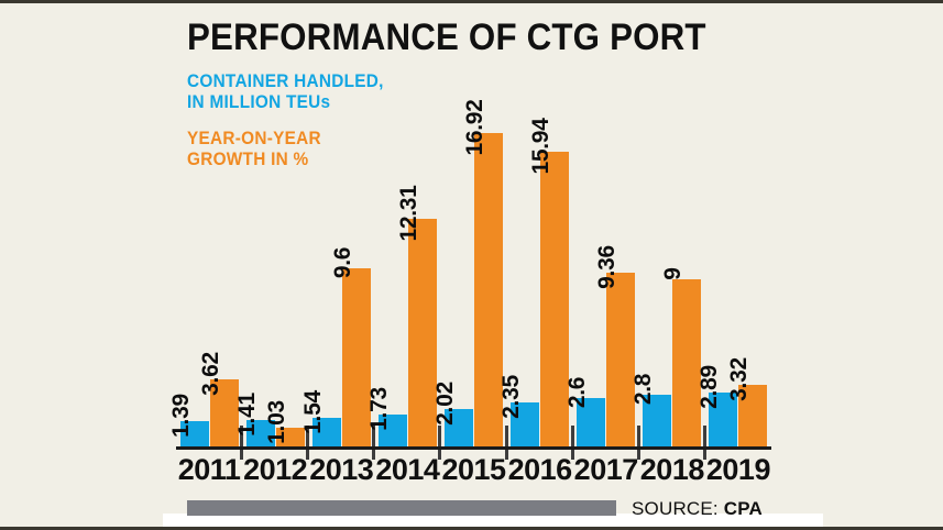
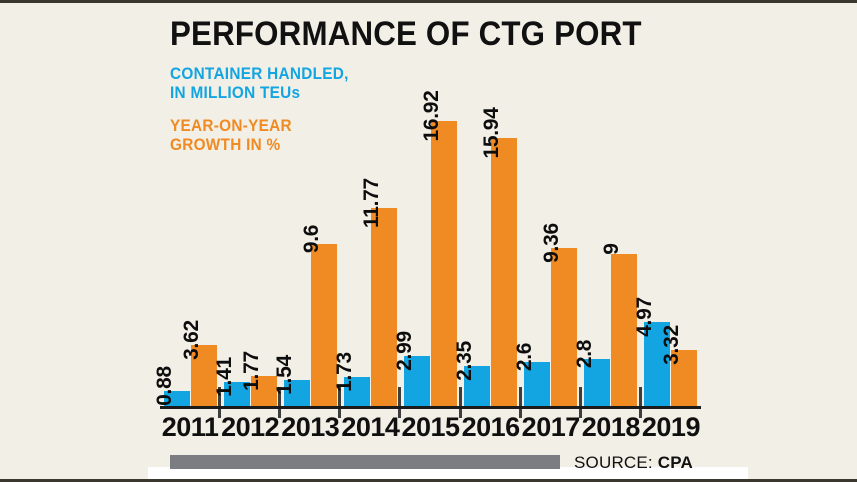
CONTAINER HANDLED, IN MILLION TEUs/2011: 1.39 -> 0.88
YEAR-ON-YEAR GROWTH IN %/2012: 1.03 -> 1.77
YEAR-ON-YEAR GROWTH IN %/2014: 12.31 -> 11.77
CONTAINER HANDLED, IN MILLION TEUs/2015: 2.02 -> 2.99
CONTAINER HANDLED, IN MILLION TEUs/2019: 2.89 -> 4.97
